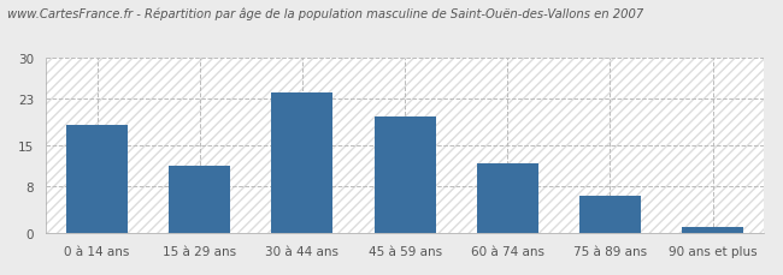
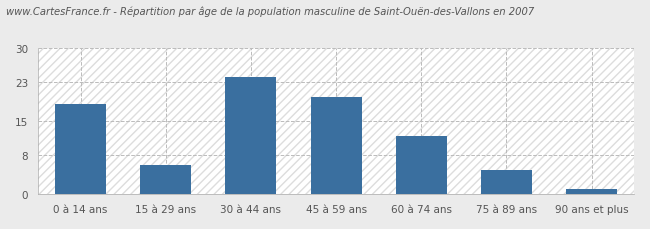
15 à 29 ans: 11.5 -> 6.0
75 à 89 ans: 6.5 -> 5.0
